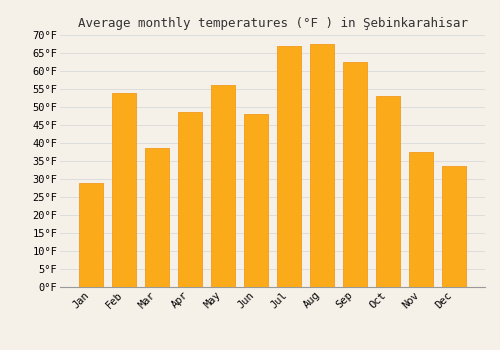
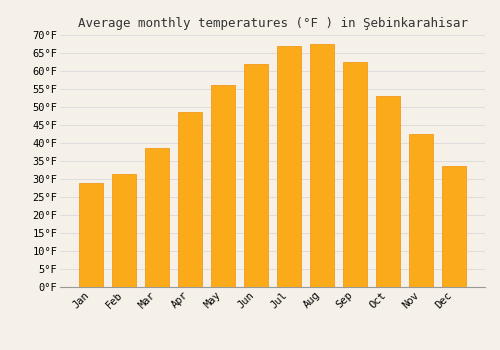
Feb: 54.0°F -> 31.5°F
Jun: 48.0°F -> 62.0°F
Nov: 37.5°F -> 42.5°F
